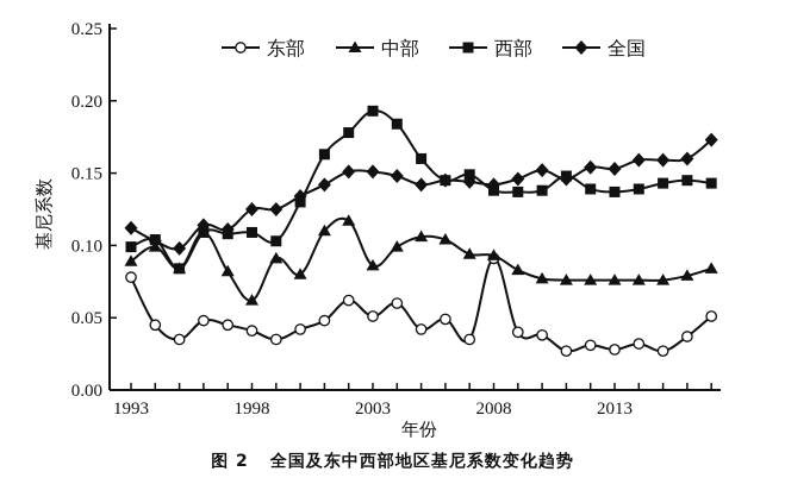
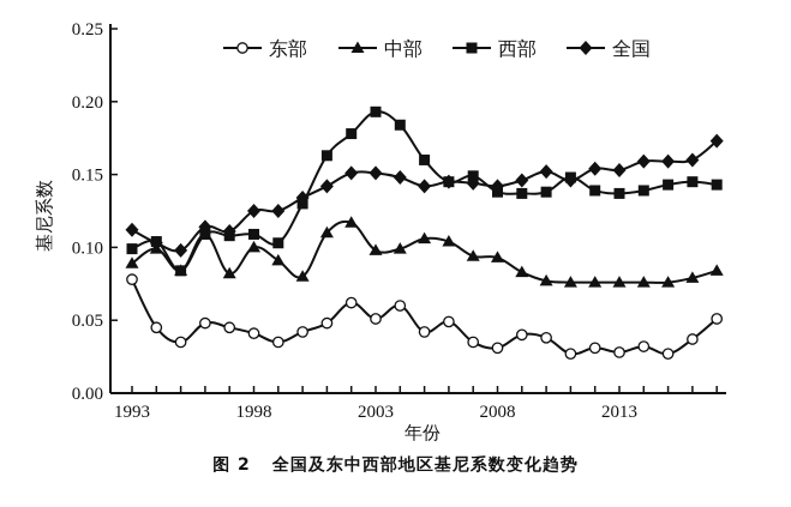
中部/1998: 0.062 -> 0.100
中部/2003: 0.086 -> 0.098
东部/2008: 0.091 -> 0.031
